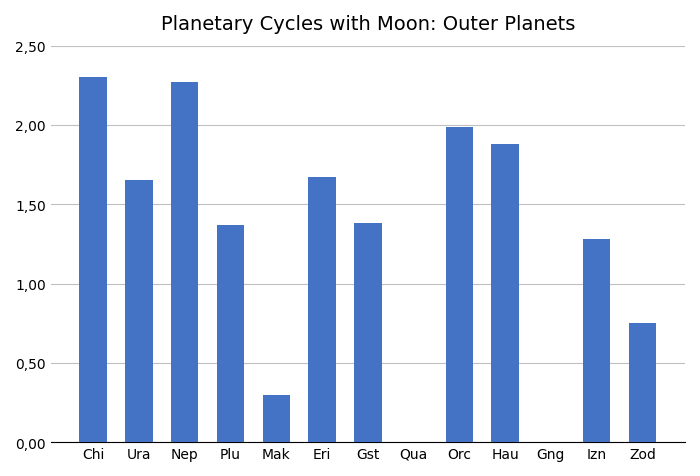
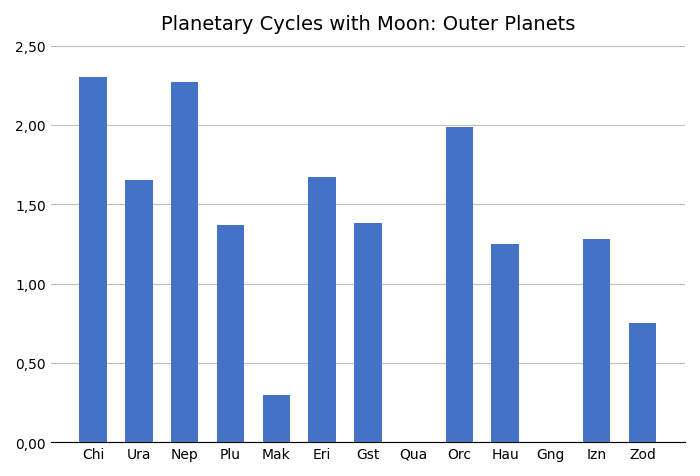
Hau: 1,88 -> 1,25
